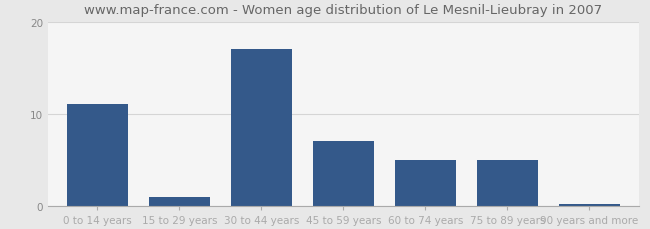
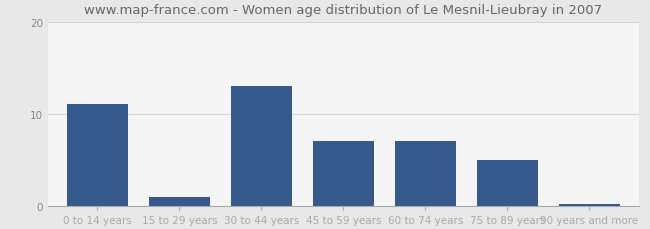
30 to 44 years: 17.0 -> 13.0
60 to 74 years: 5.0 -> 7.0
